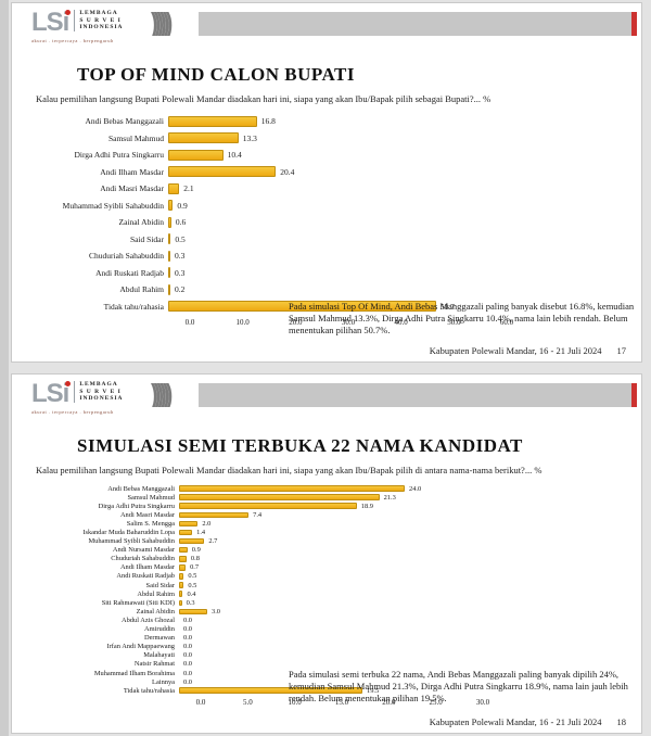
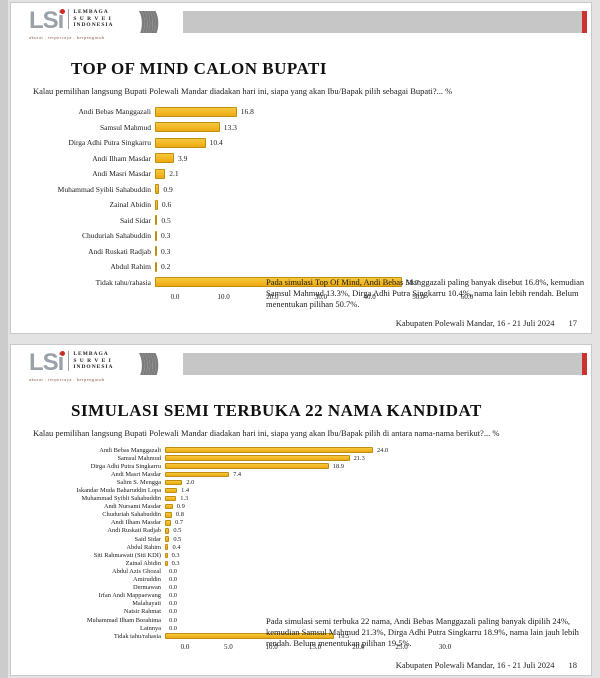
TOP OF MIND CALON BUPATI/Andi Ilham Masdar: 20.4 -> 3.9
SIMULASI SEMI TERBUKA 22 NAMA KANDIDAT/Muhammad Syibli Sahabuddin: 2.7 -> 1.3
SIMULASI SEMI TERBUKA 22 NAMA KANDIDAT/Zainal Abidin: 3.0 -> 0.3
